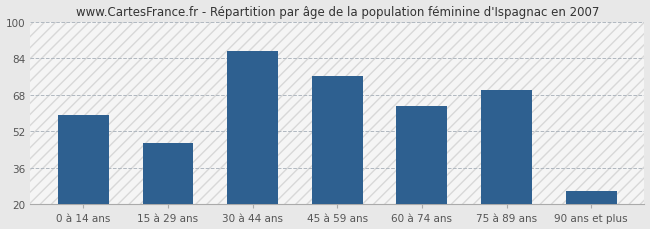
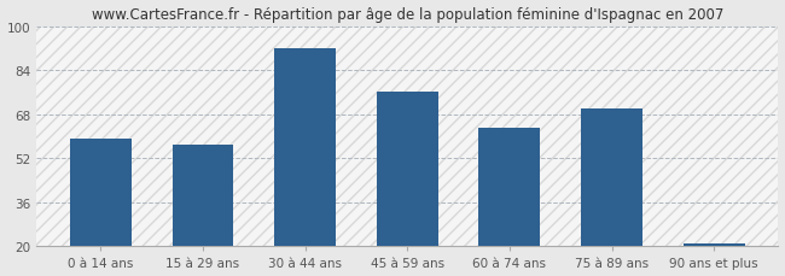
15 à 29 ans: 47 -> 57
30 à 44 ans: 87 -> 92
90 ans et plus: 26 -> 21
